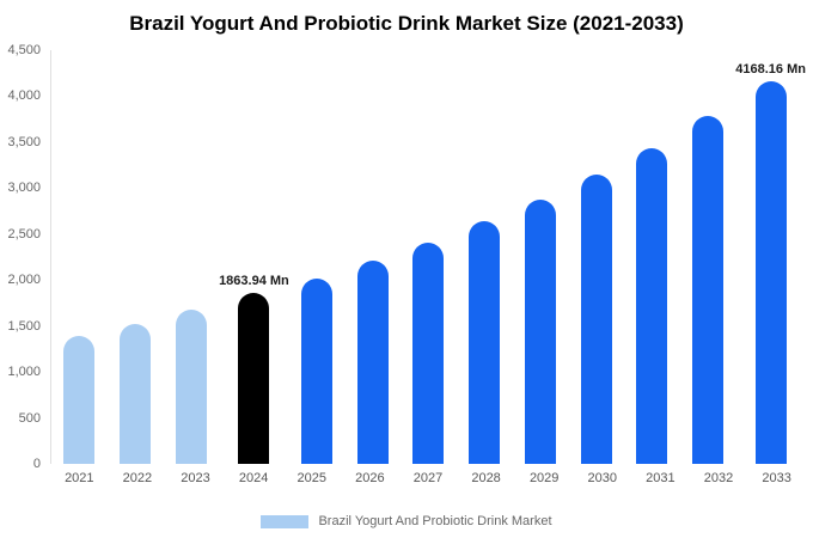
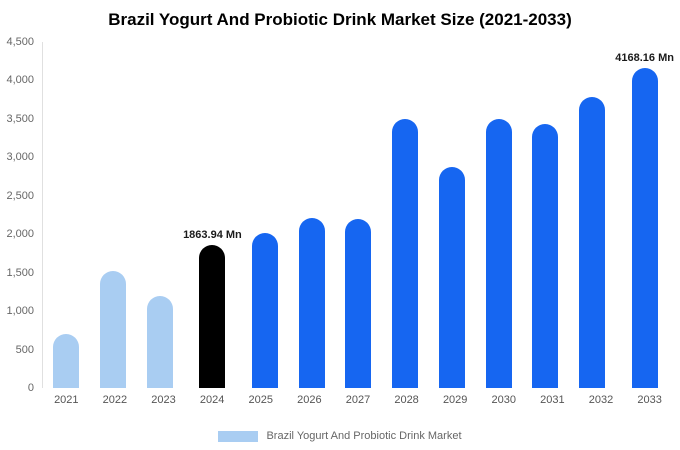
2021: 1400 -> 700
2023: 1700 -> 1200
2027: 2400 -> 2200
2028: 2600 -> 3500
2030: 3200 -> 3500
